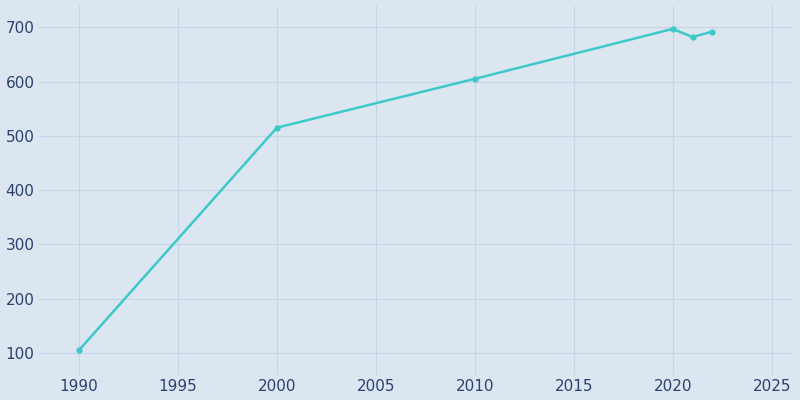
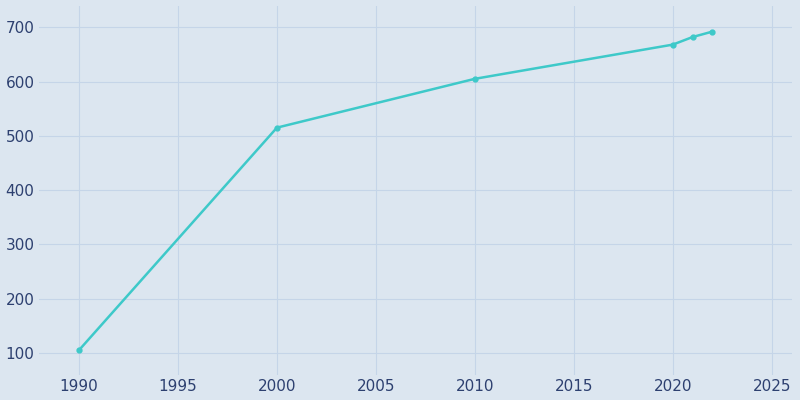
2020: 697 -> 668
